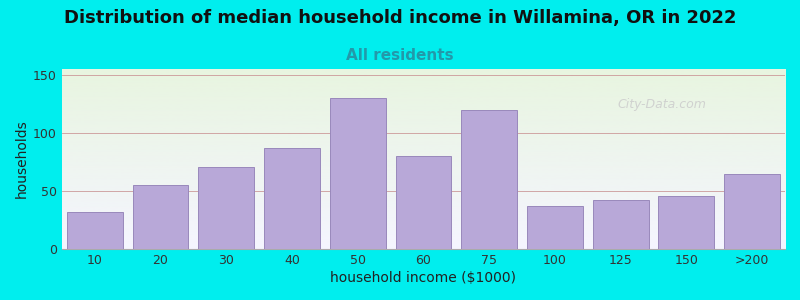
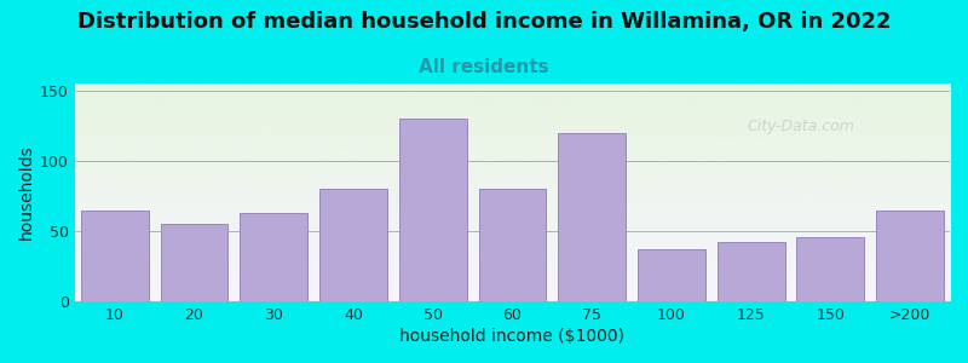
10: 32 -> 65
30: 71 -> 63
40: 87 -> 80
